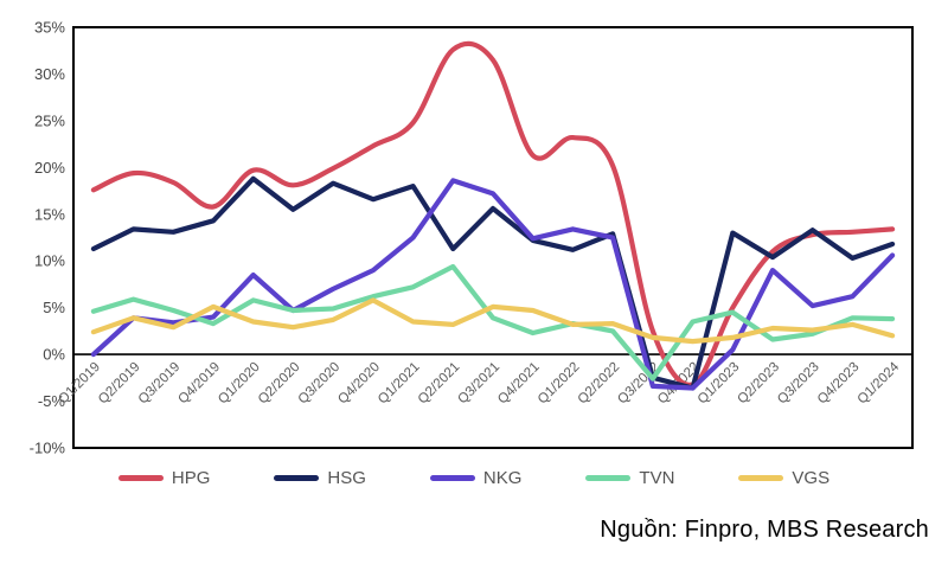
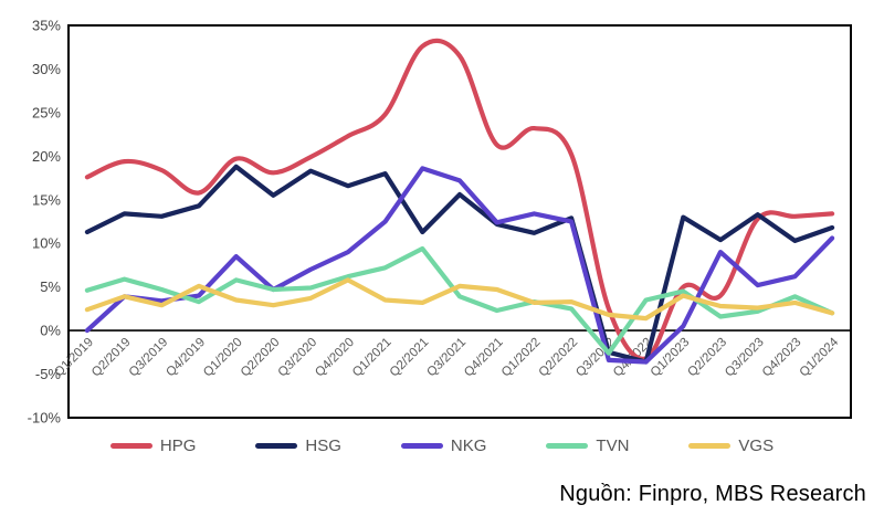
VGS/Q1/2023: 2% -> 4%
HPG/Q2/2023: 11% -> 4%
TVN/Q1/2024: 4% -> 2%
